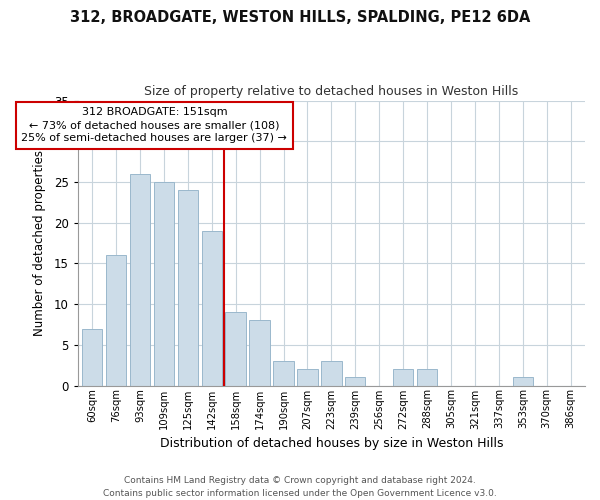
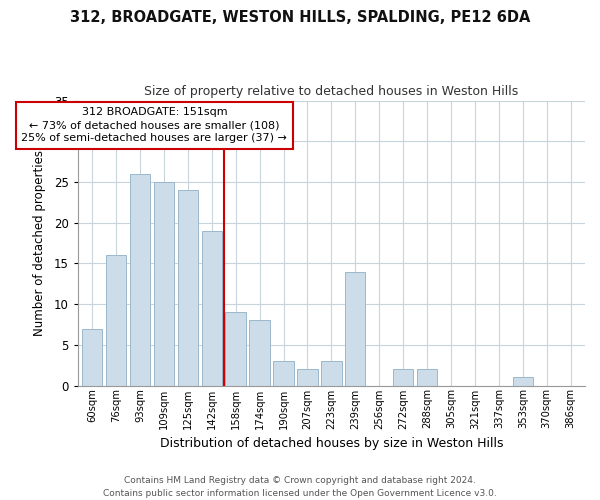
239sqm: 1 -> 14
